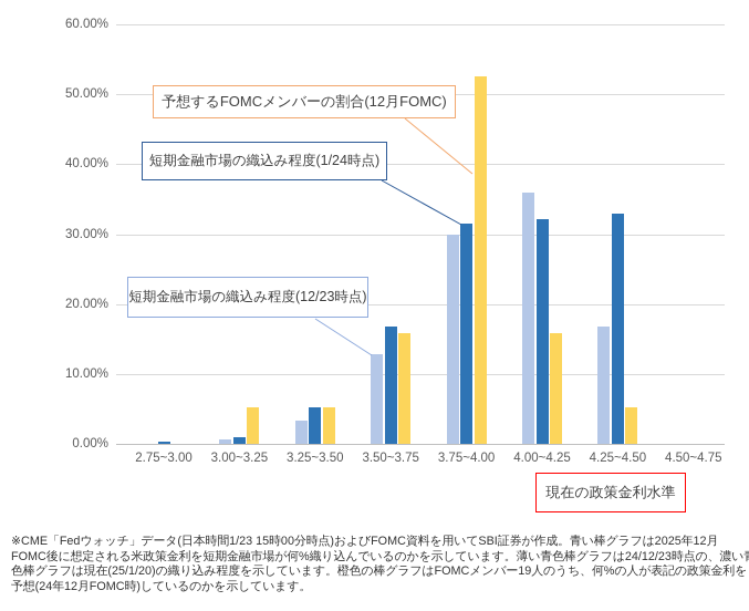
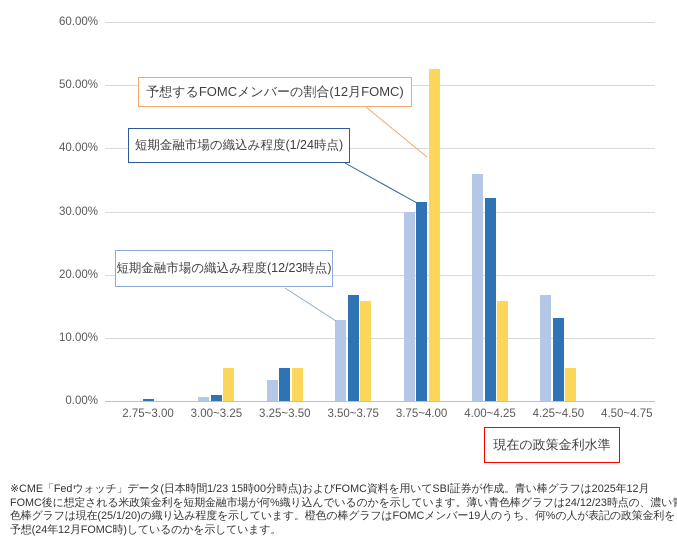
短期金融市場の織込み程度(1/24時点)/4.25~4.50: 33% -> 13%
